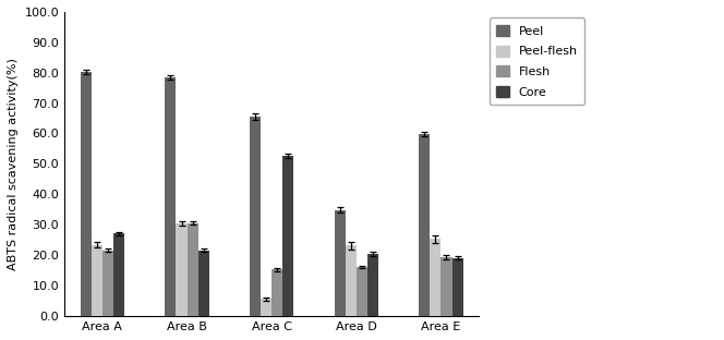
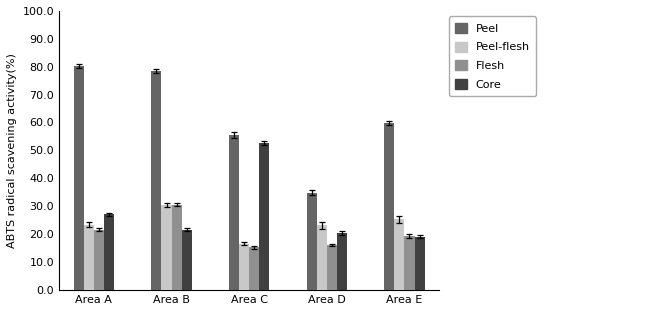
Peel/Area C: 65.5 -> 55.5
Peel-flesh/Area C: 5.5 -> 16.5
